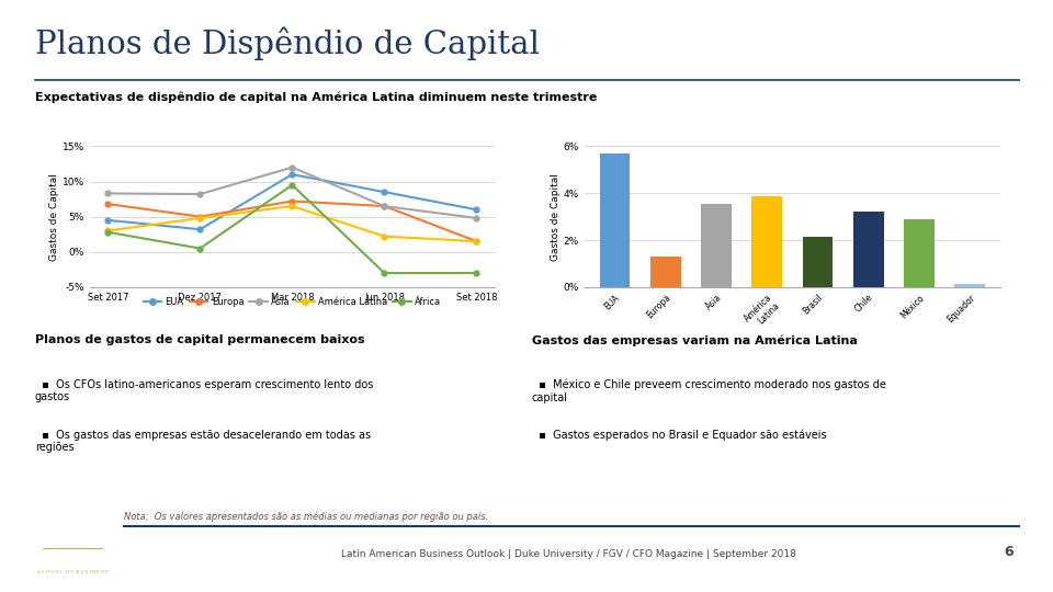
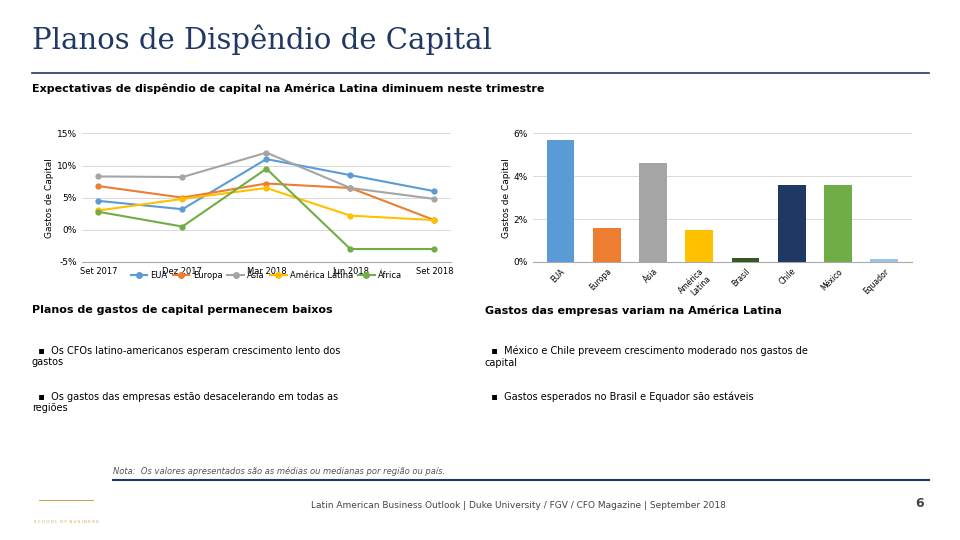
Europa: 1.30% -> 1.60%
Ásia: 3.55% -> 4.60%
América Latina: 3.85% -> 1.50%
Brasil: 2.15% -> 0.20%
Chile: 3.20% -> 3.60%
México: 2.90% -> 3.60%
